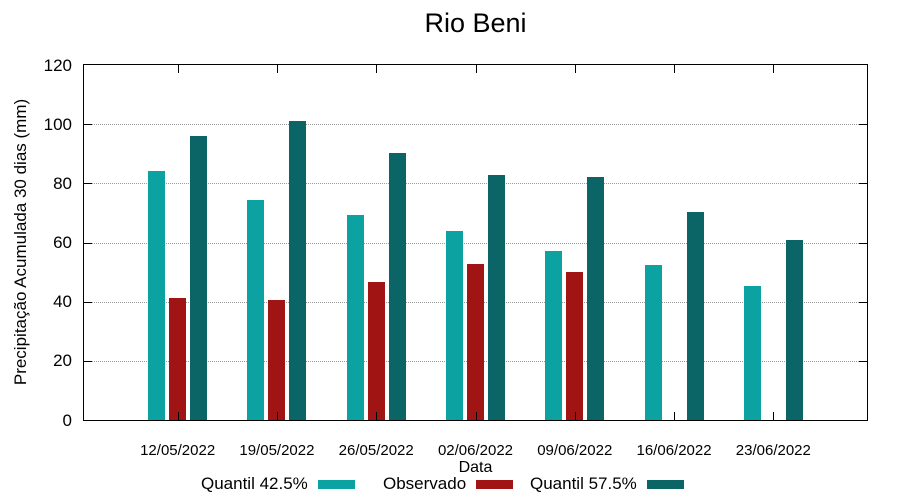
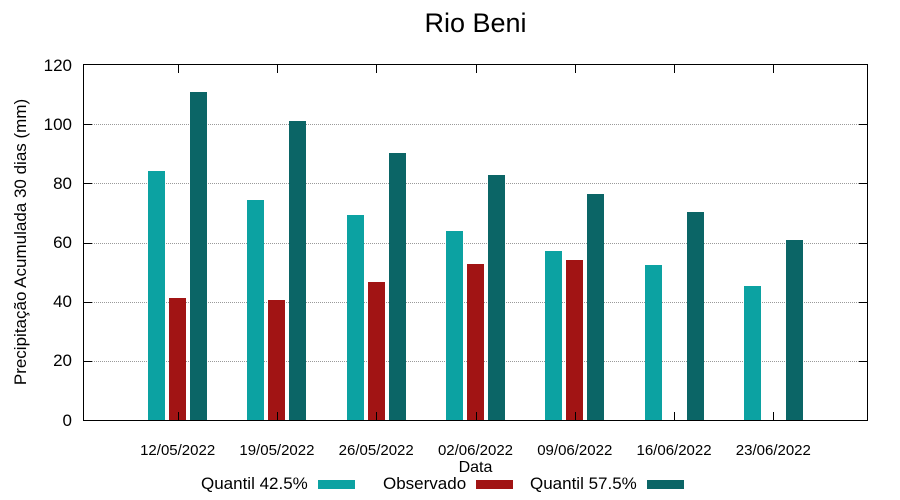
Quantil 57.5%/12/05/2022: 96 -> 111
Observado/09/06/2022: 50 -> 54
Quantil 57.5%/09/06/2022: 82 -> 76
